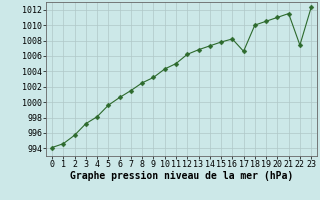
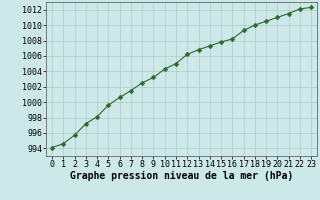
17: 1006.6 -> 1009.3
22: 1007.4 -> 1012.1
